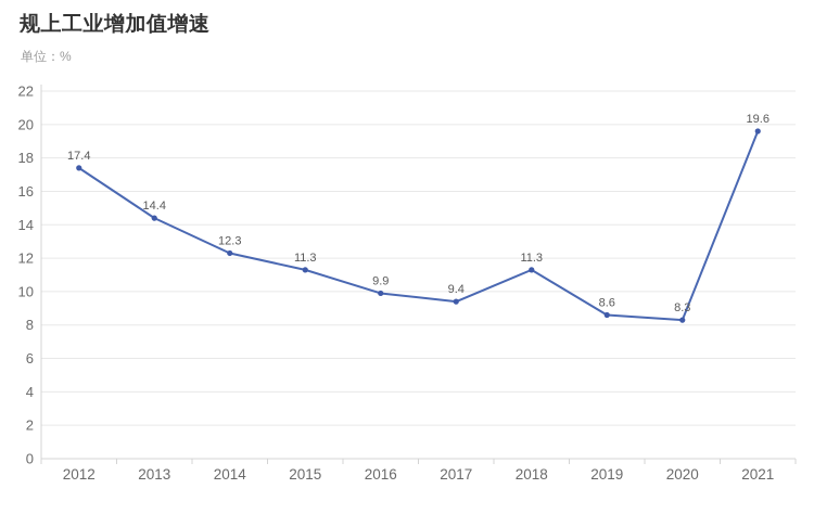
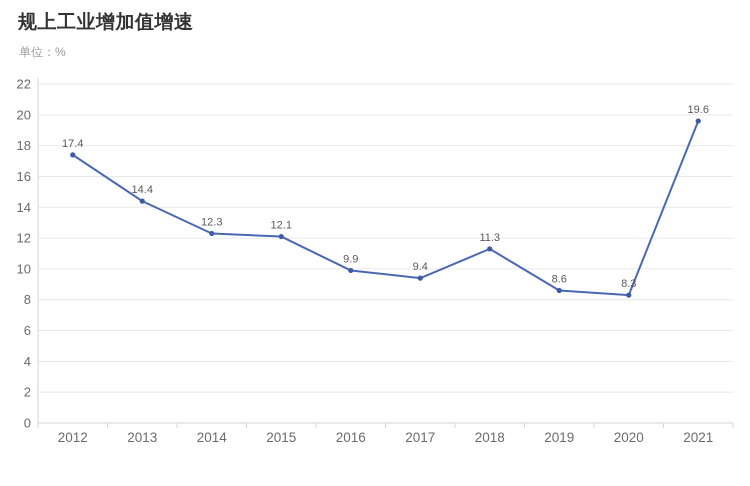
2015: 11.3 -> 12.1
